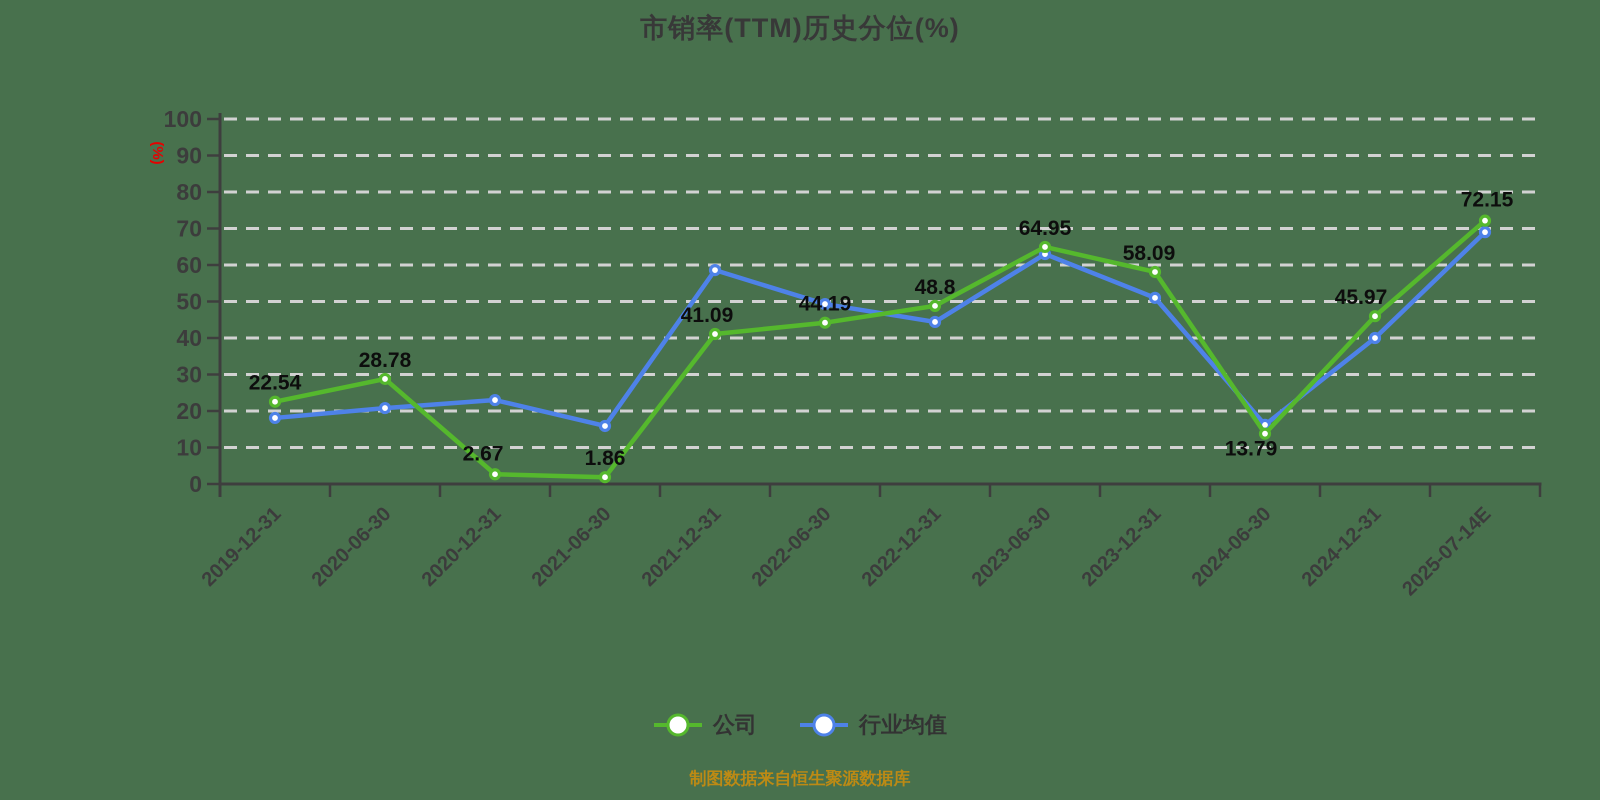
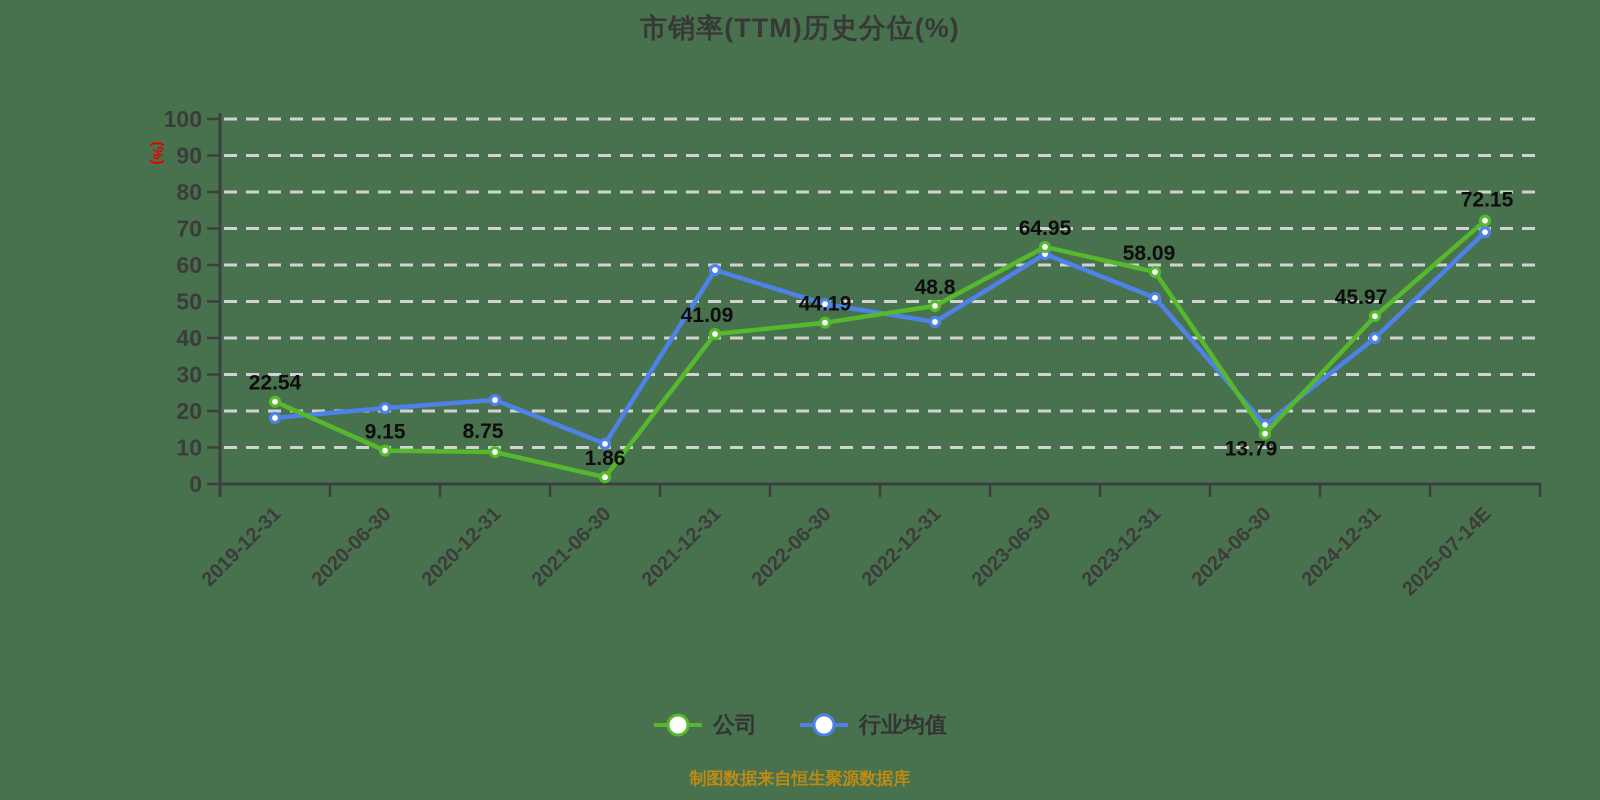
公司/2020-06-30: 28.78 -> 9.15
公司/2020-12-31: 2.67 -> 8.75
行业均值/2021-06-30: 16 -> 11
